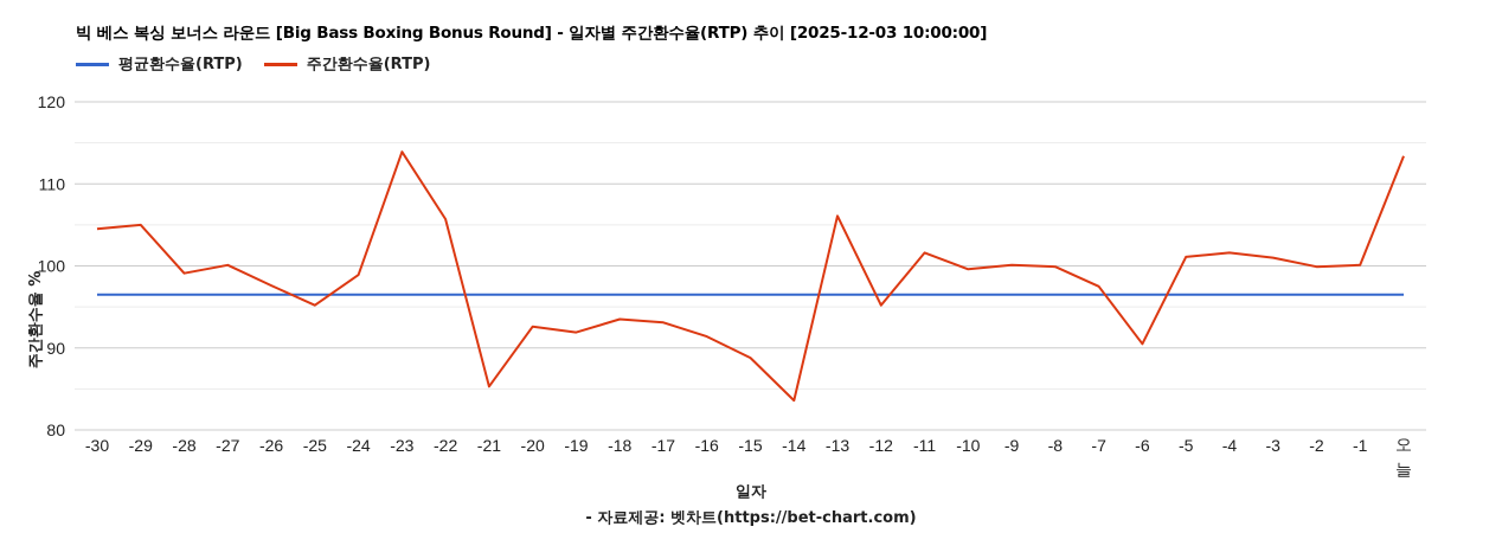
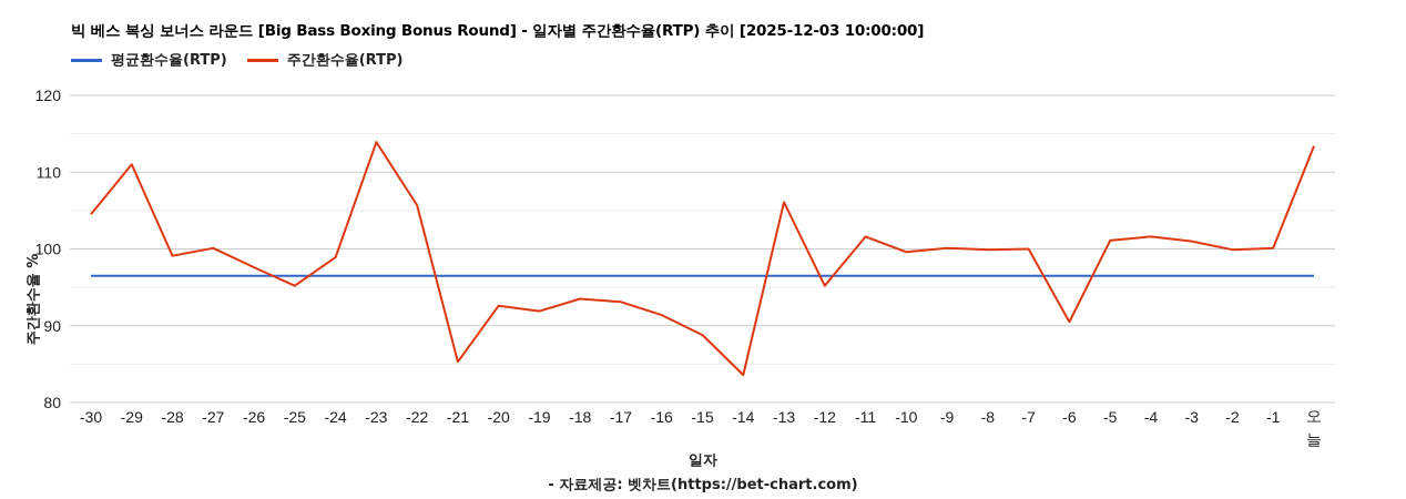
주간환수율(RTP)/-29: 105 -> 111
주간환수율(RTP)/-7: 98 -> 100
